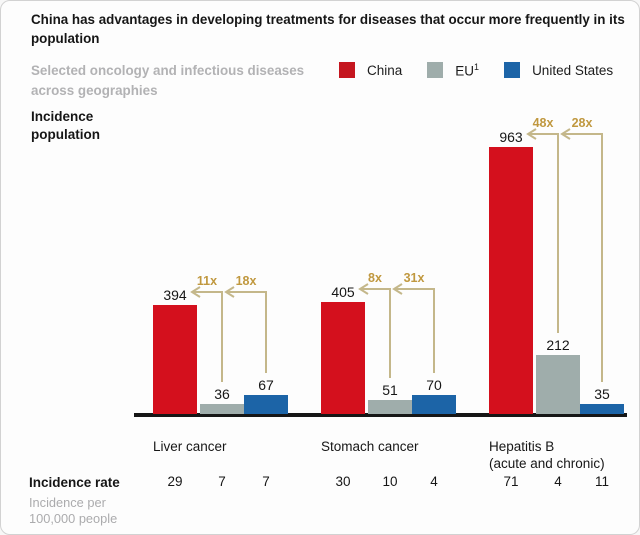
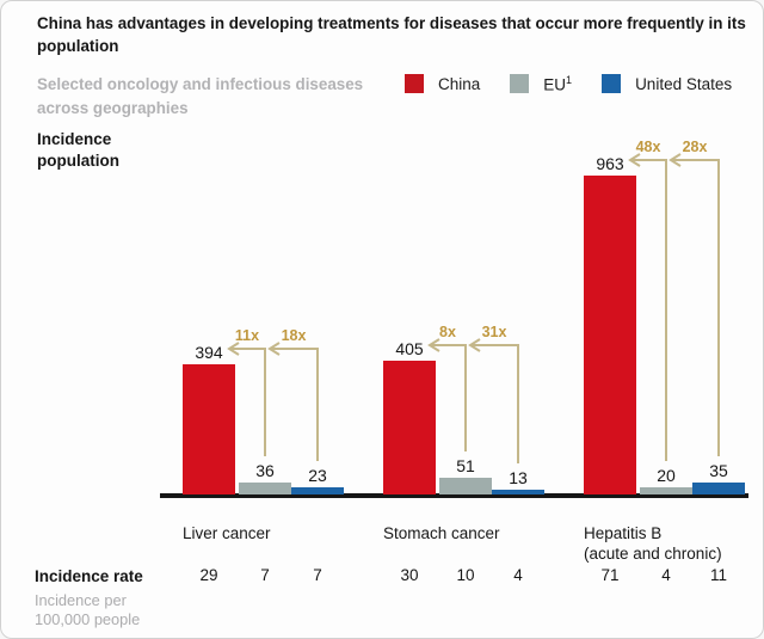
United States/Liver cancer: 67 -> 23
United States/Stomach cancer: 70 -> 13
EU/Hepatitis B (acute and chronic): 212 -> 20
